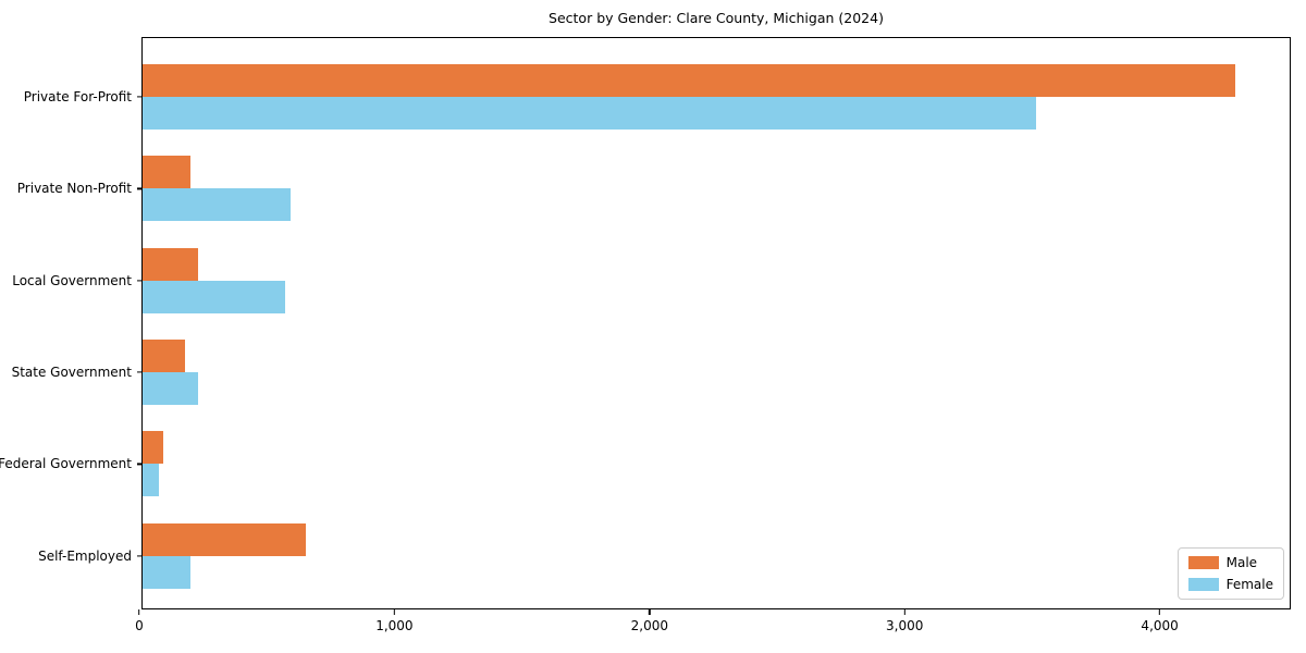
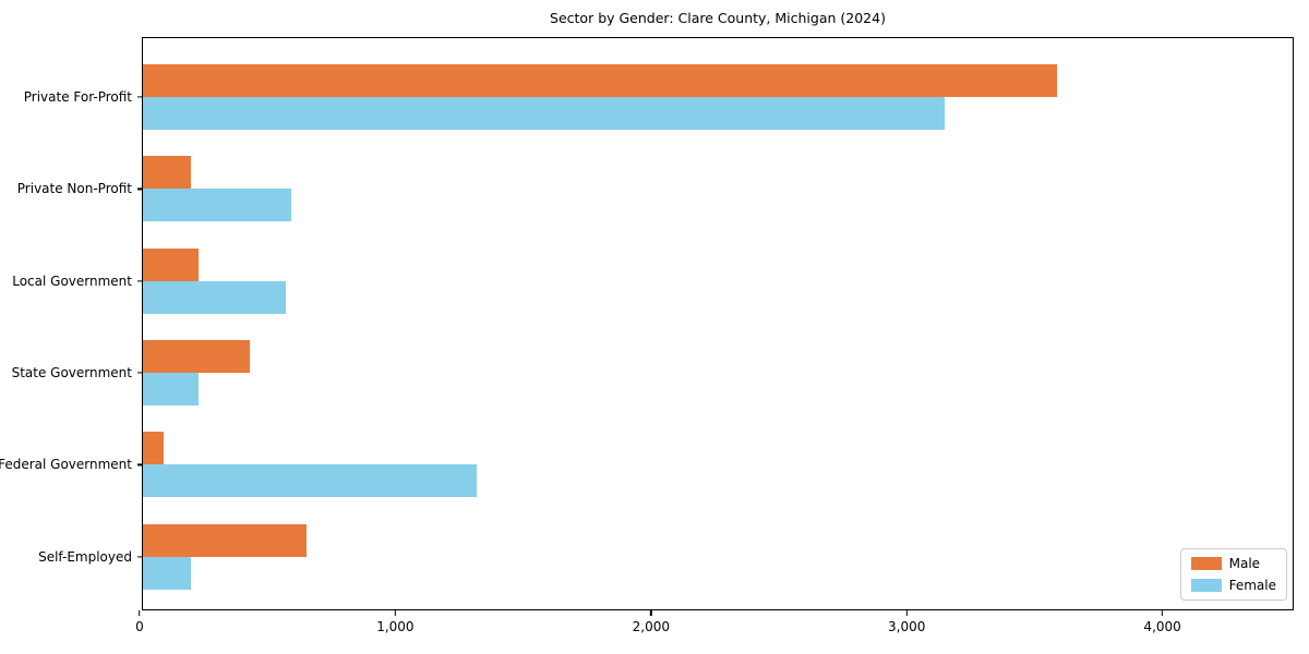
Male/Private For-Profit: 4290 -> 3580
Female/Private For-Profit: 3510 -> 3140
Male/State Government: 160 -> 420
Female/Federal Government: 60 -> 1310
